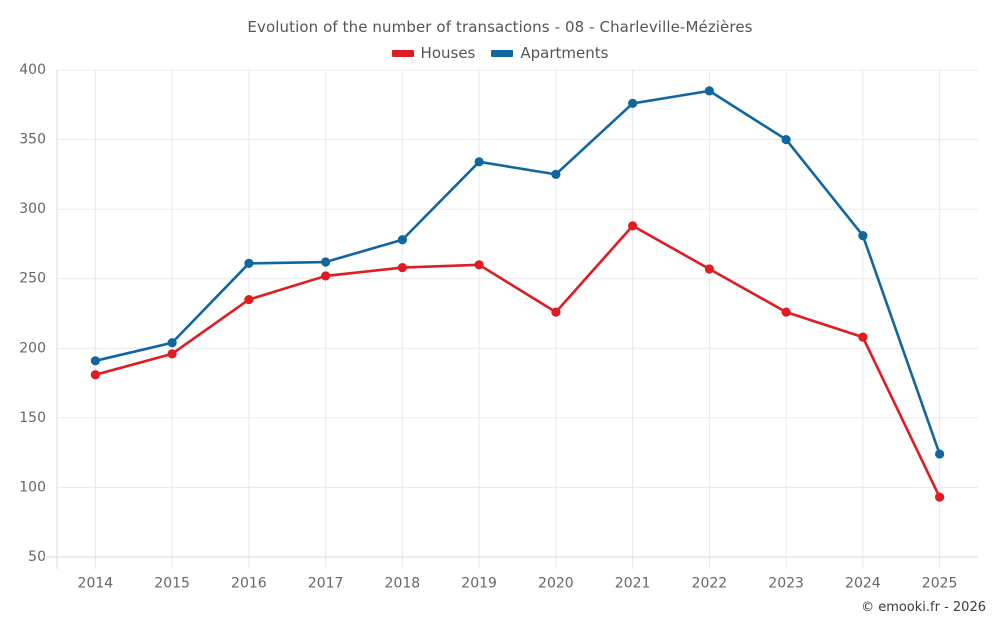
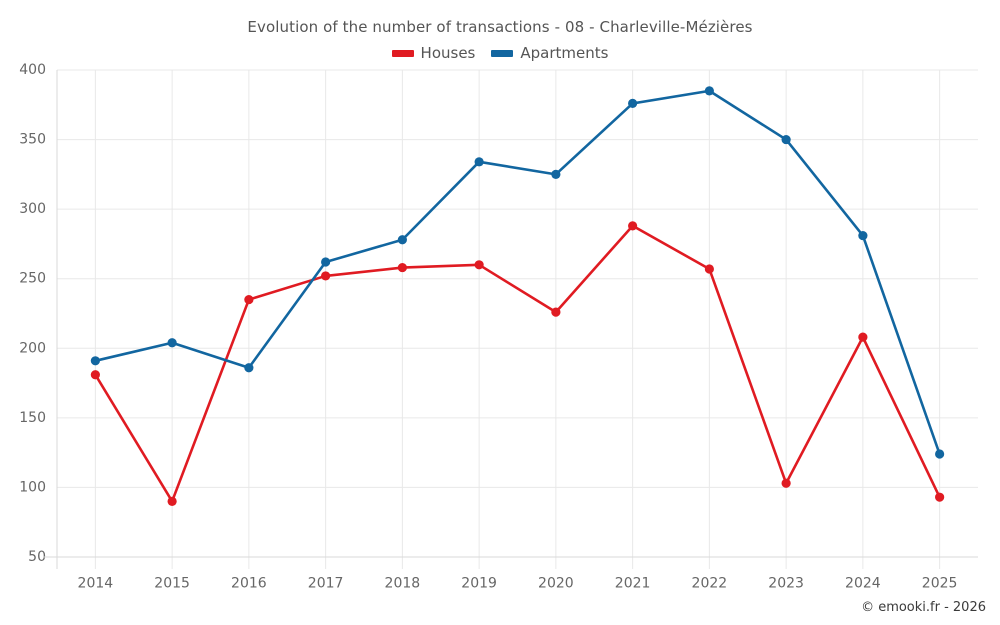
Houses/2015: 196 -> 90
Apartments/2016: 261 -> 186
Houses/2023: 226 -> 103
